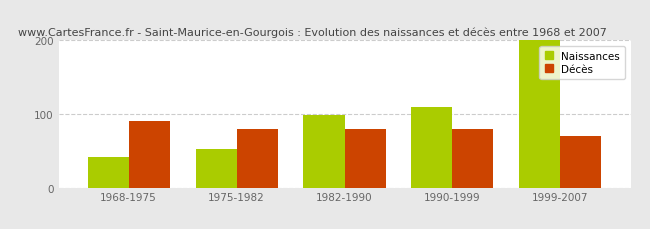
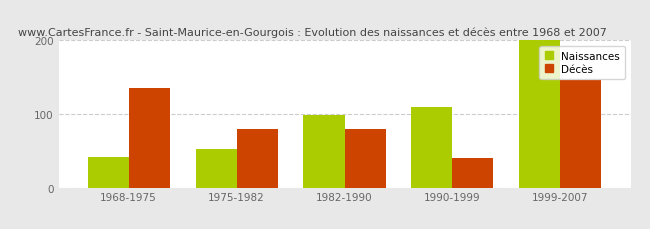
Décès/1968-1975: 90 -> 136
Décès/1990-1999: 80 -> 40
Décès/1999-2007: 70 -> 146
